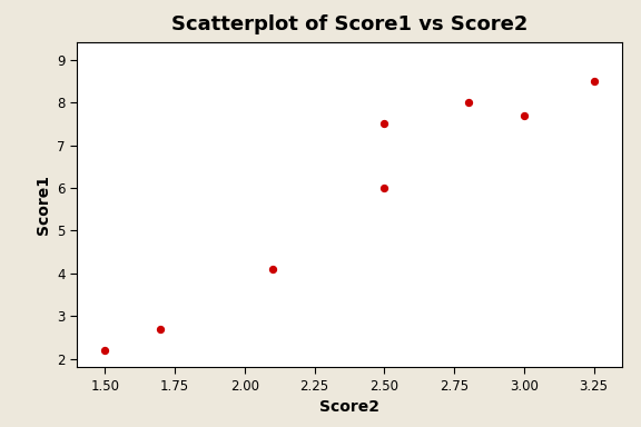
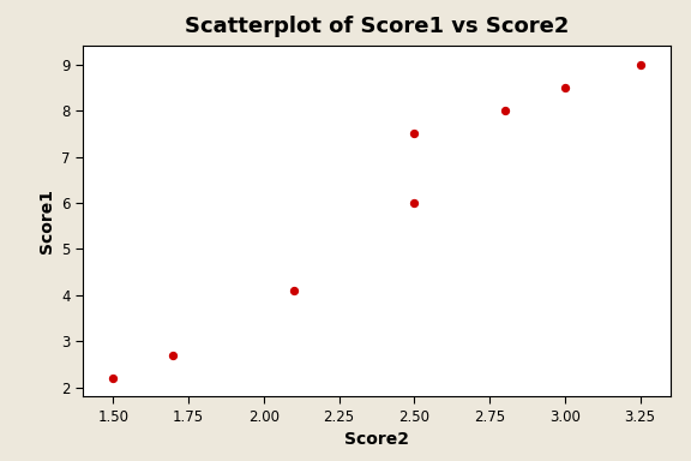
3.00: 7.7 -> 8.5
3.25: 8.5 -> 9.0
